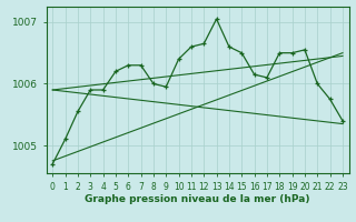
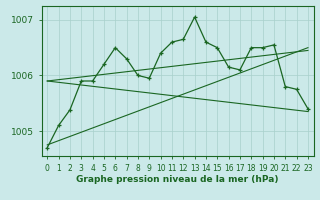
2: 1005.55 -> 1005.38
6: 1006.30 -> 1006.50
21: 1006.00 -> 1005.80
